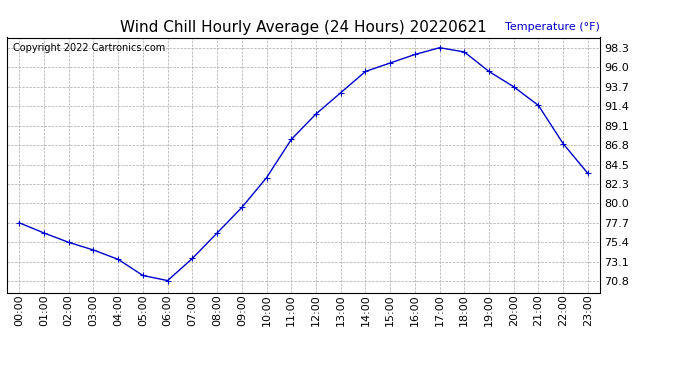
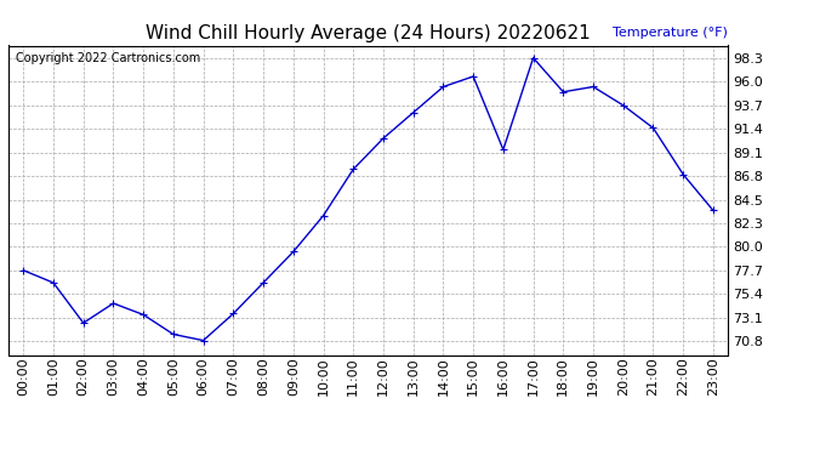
02:00: 75.4 -> 72.6
16:00: 97.5 -> 89.4
18:00: 97.8 -> 95.0
